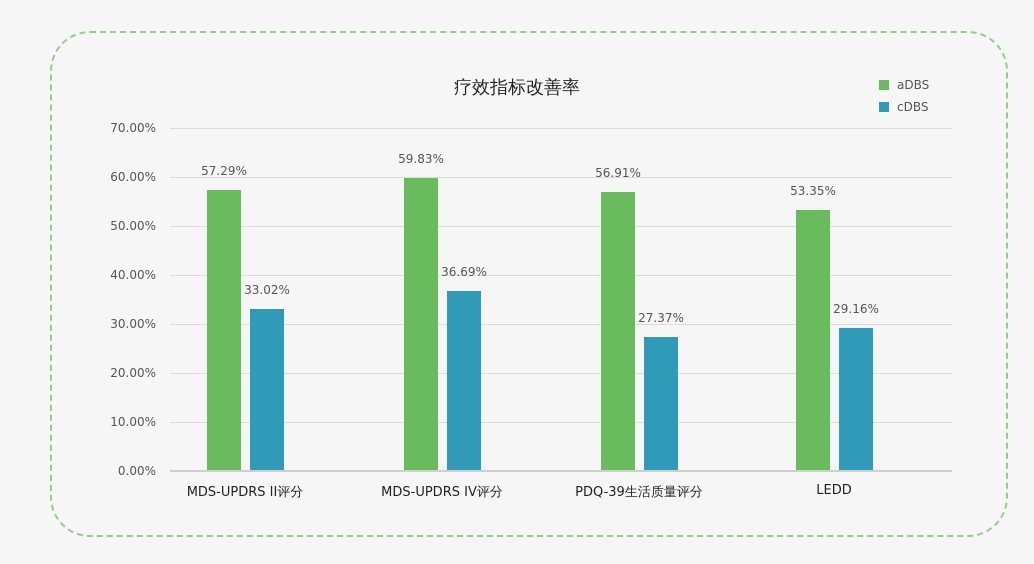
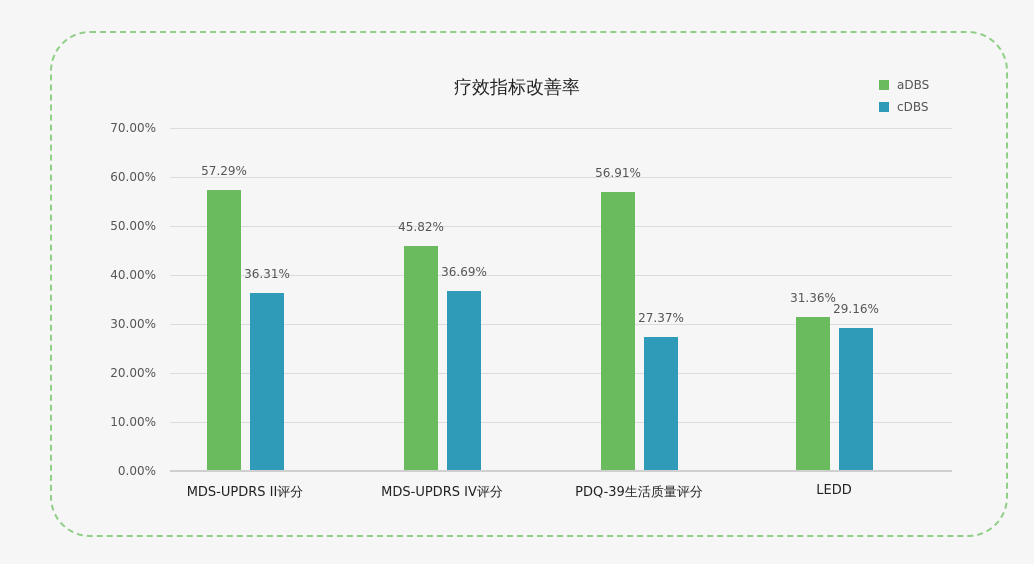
cDBS/MDS-UPDRS II评分: 33.02% -> 36.31%
aDBS/MDS-UPDRS IV评分: 59.83% -> 45.82%
aDBS/LEDD: 53.35% -> 31.36%
